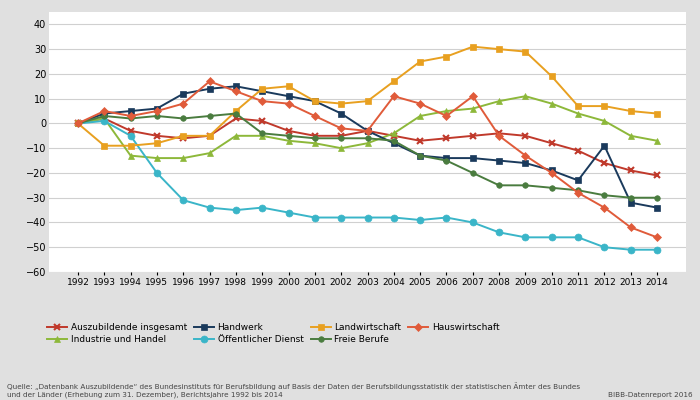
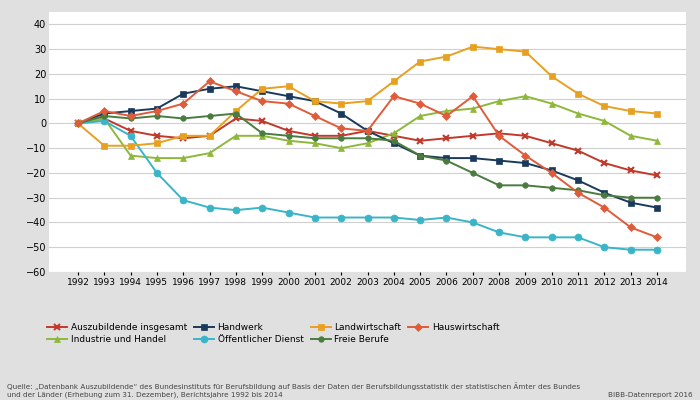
Landwirtschaft/2011: 7 -> 12
Handwerk/2012: -9 -> -28
